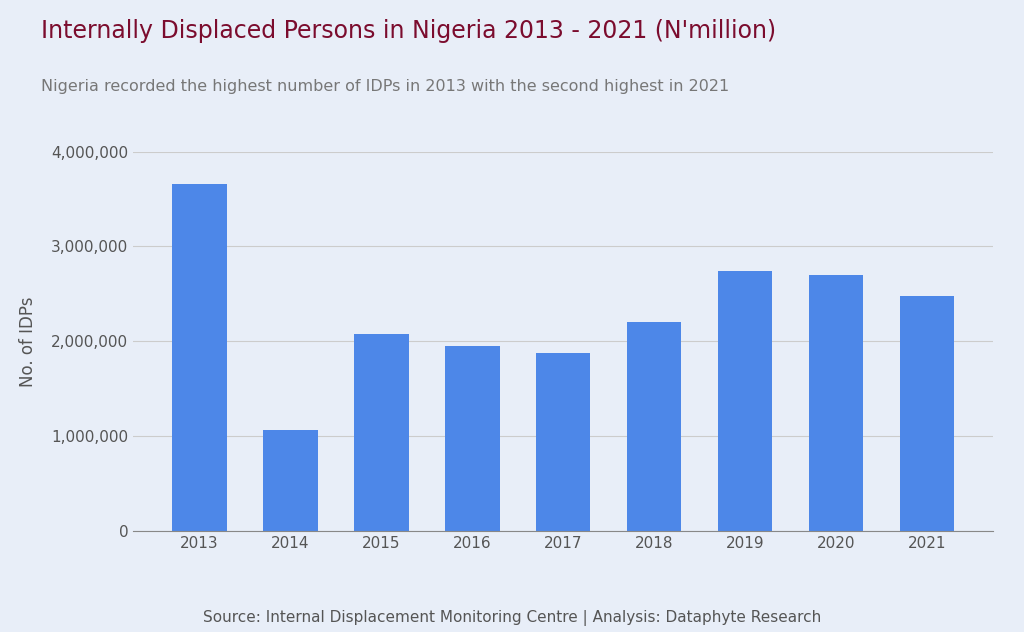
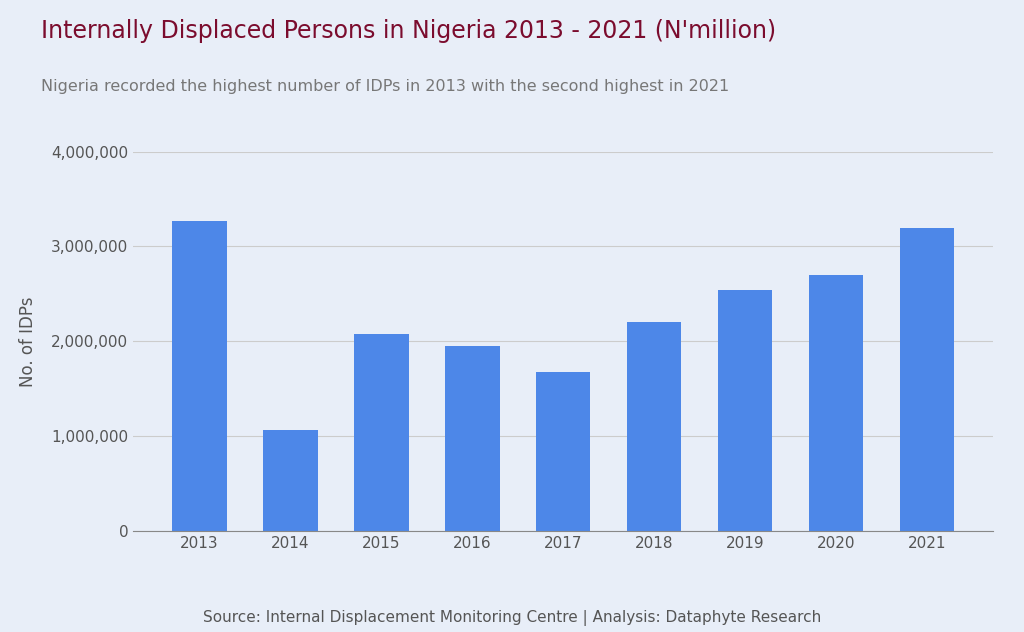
2013: 3,660,000 -> 3,270,000
2017: 1,880,000 -> 1,680,000
2019: 2,740,000 -> 2,540,000
2021: 2,480,000 -> 3,200,000
